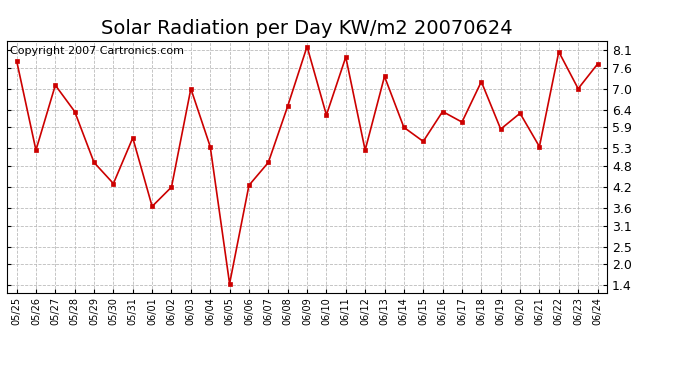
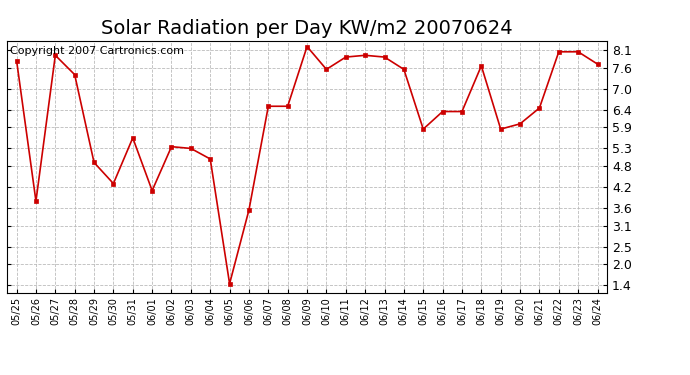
05/26: 5.25 -> 3.80
05/27: 7.10 -> 7.95
05/28: 6.35 -> 7.40
06/01: 3.65 -> 4.10
06/02: 4.20 -> 5.35
06/03: 7.00 -> 5.30
06/04: 5.35 -> 5.00
06/06: 4.25 -> 3.55
06/07: 4.90 -> 6.50
06/10: 6.25 -> 7.55
06/12: 5.25 -> 7.95
06/13: 7.35 -> 7.90
06/14: 5.90 -> 7.55
06/15: 5.50 -> 5.85
06/17: 6.05 -> 6.35
06/18: 7.20 -> 7.65
06/20: 6.30 -> 6.00
06/21: 5.35 -> 6.45
06/23: 7.00 -> 8.05
